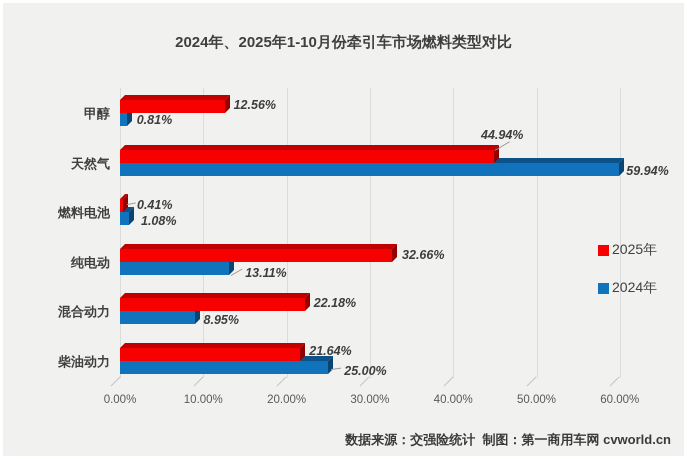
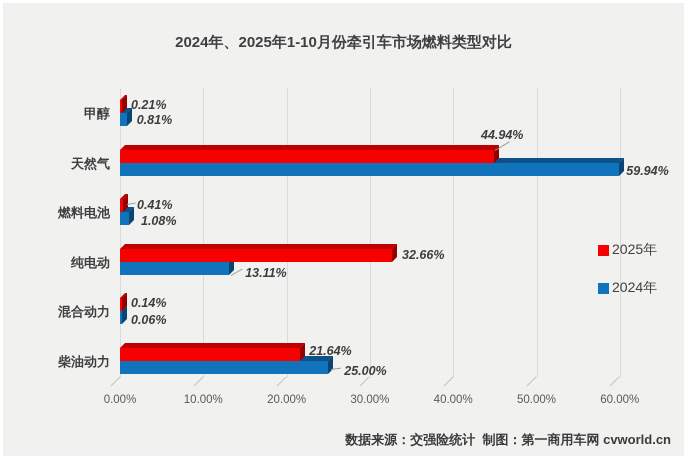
2025年/甲醇: 12.56% -> 0.21%
2025年/混合动力: 22.18% -> 0.14%
2024年/混合动力: 8.95% -> 0.06%
